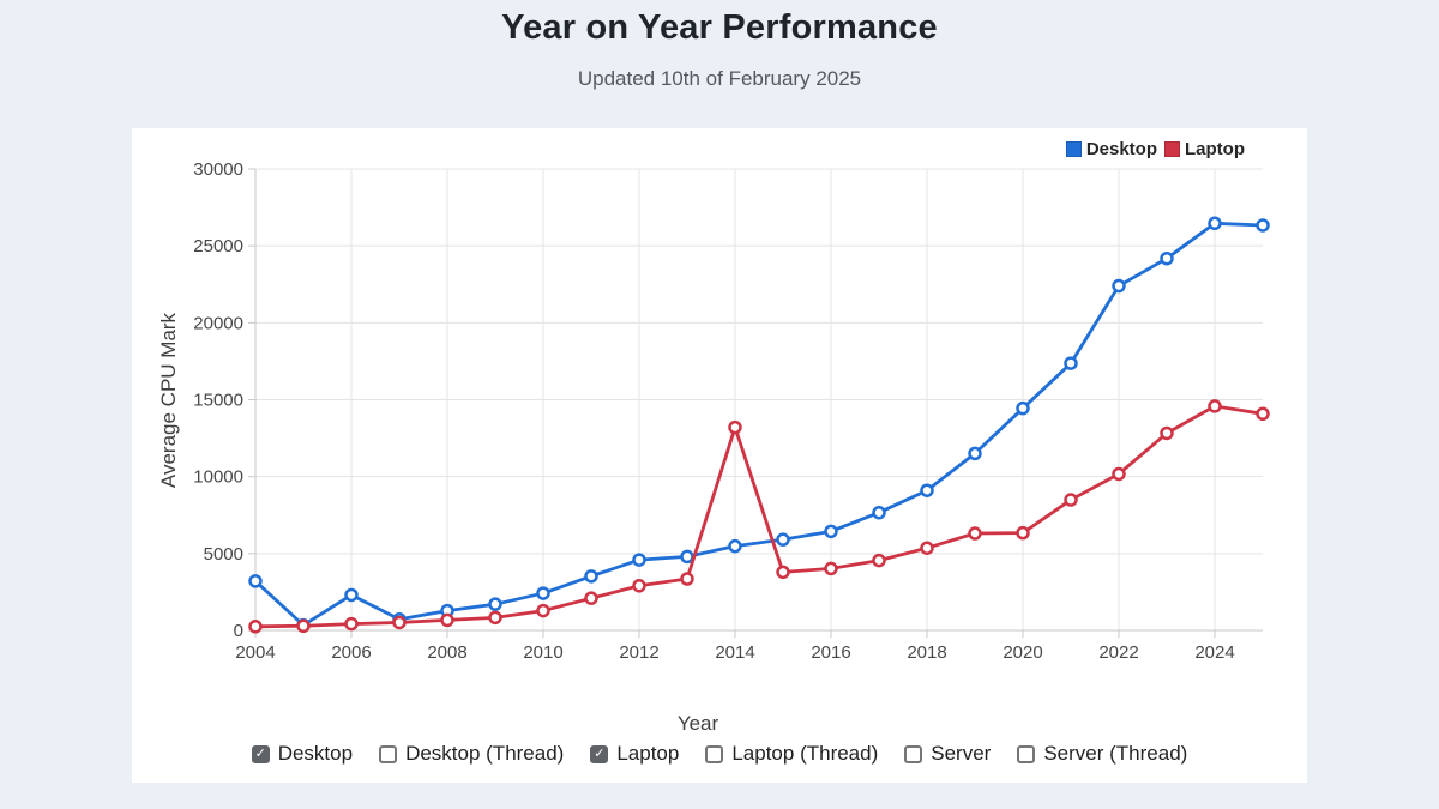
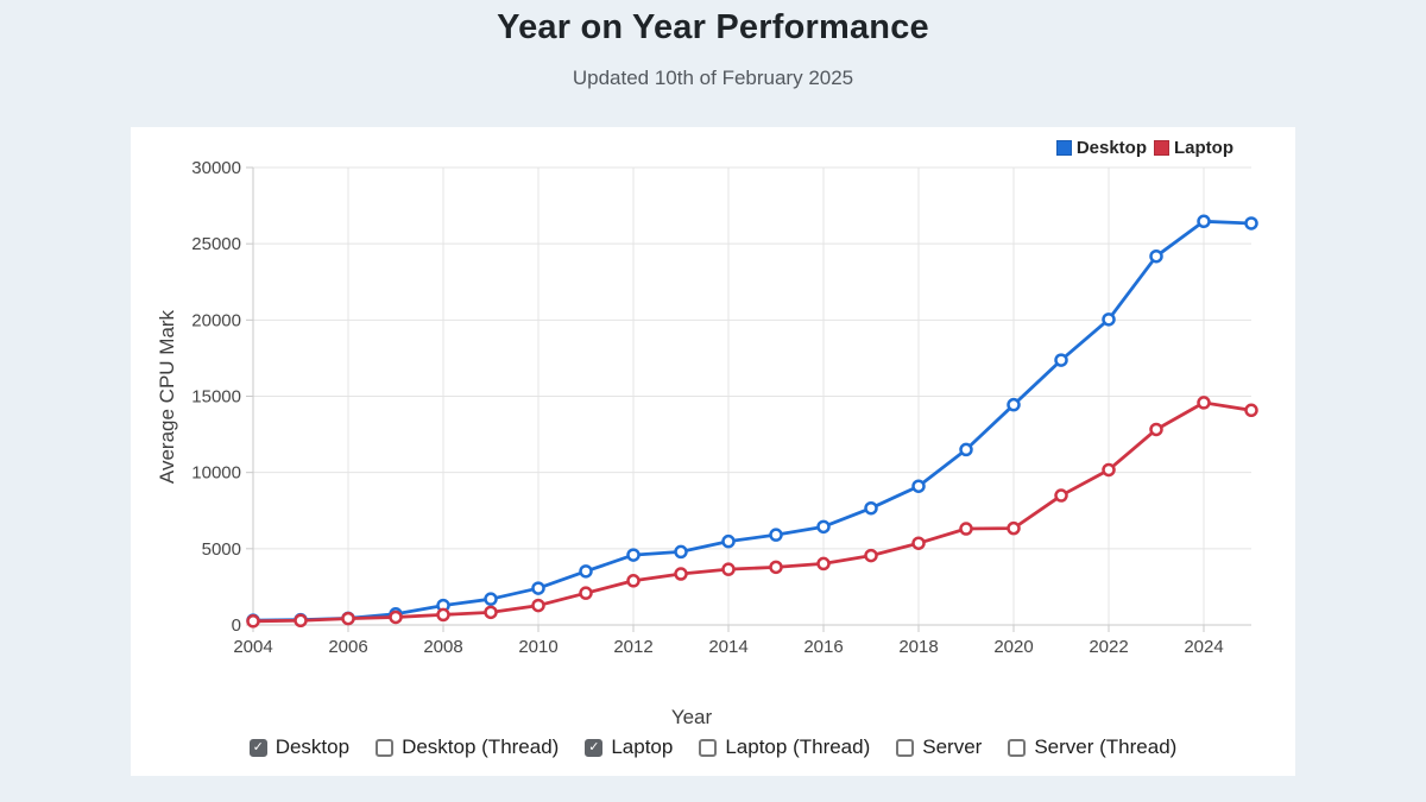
Desktop/2004: 3200 -> 300
Desktop/2006: 2300 -> 400
Laptop/2014: 13200 -> 3600
Desktop/2022: 22400 -> 20000
